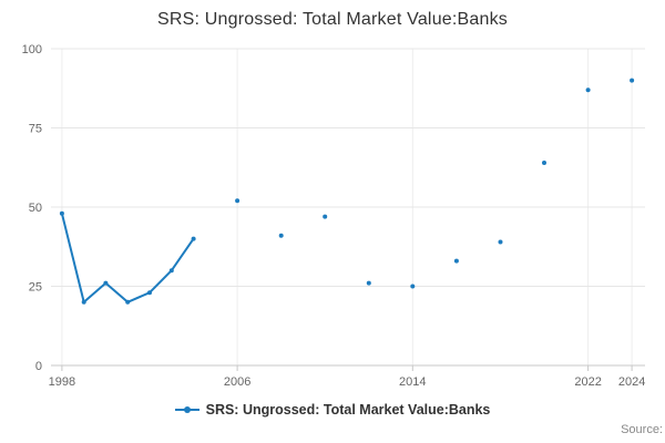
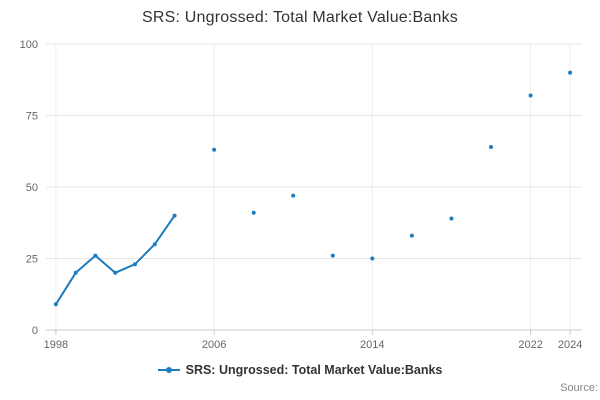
1998: 48 -> 9
2006: 52 -> 63
2022: 87 -> 82
